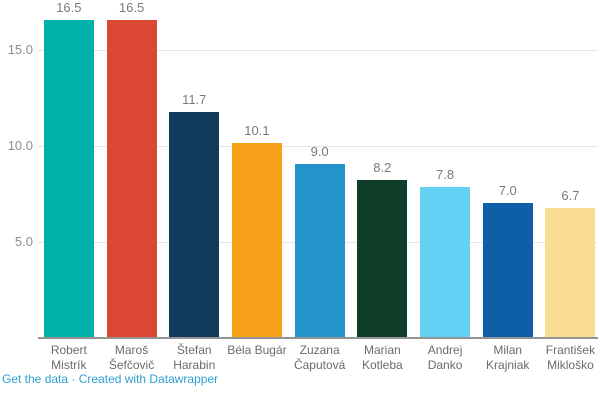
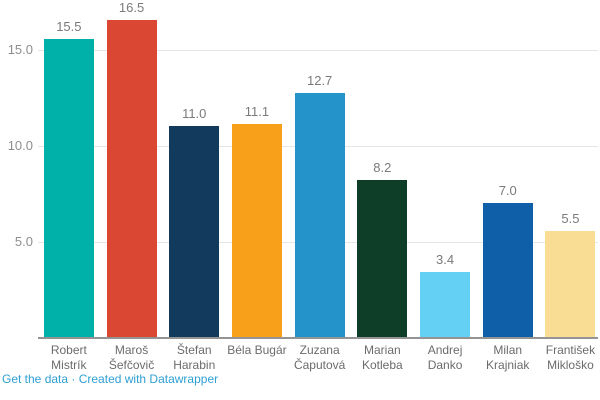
Robert Mistrík: 16.5 -> 15.5
Štefan Harabin: 11.7 -> 11.0
Béla Bugár: 10.1 -> 11.1
Zuzana Čaputová: 9.0 -> 12.7
Andrej Danko: 7.8 -> 3.4
František Mikloško: 6.7 -> 5.5
